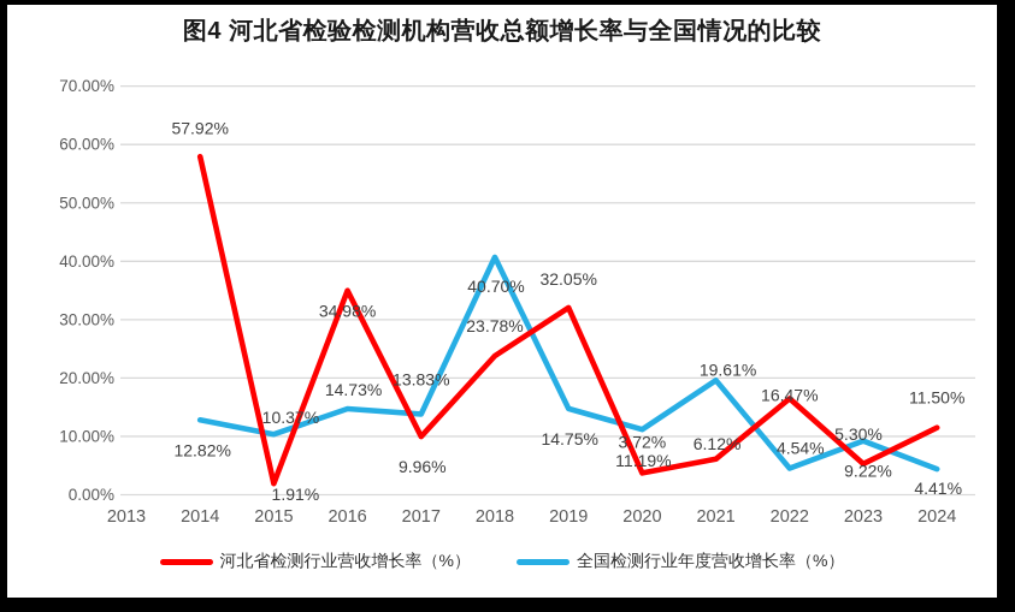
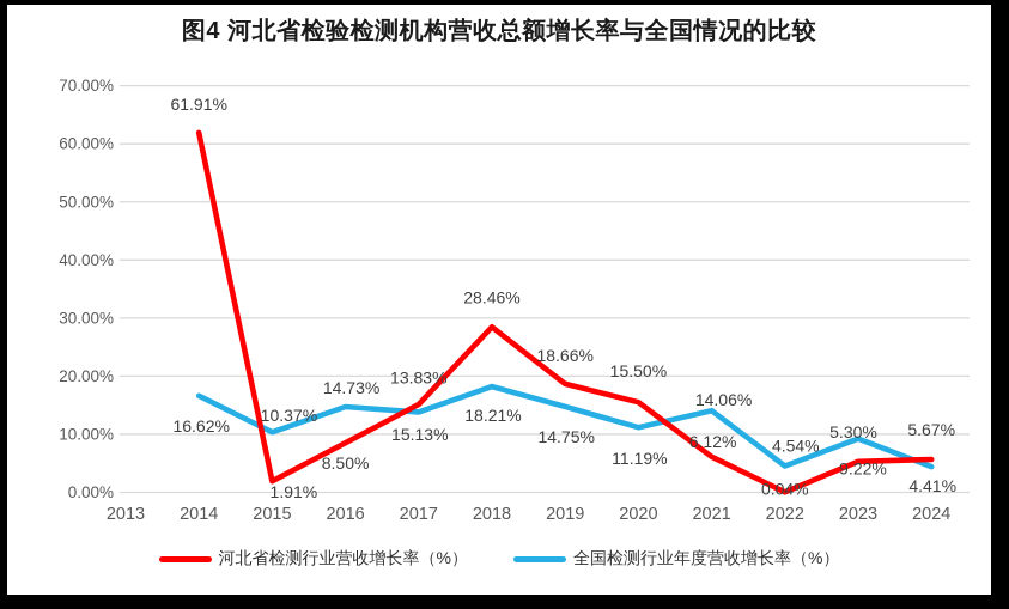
河北省检测行业营收增长率（%）/2014: 57.92% -> 61.91%
全国检测行业年度营收增长率（%）/2014: 12.82% -> 16.62%
河北省检测行业营收增长率（%）/2016: 34.98% -> 8.50%
河北省检测行业营收增长率（%）/2017: 9.96% -> 15.13%
河北省检测行业营收增长率（%）/2018: 23.78% -> 28.46%
全国检测行业年度营收增长率（%）/2018: 40.70% -> 18.21%
河北省检测行业营收增长率（%）/2019: 32.05% -> 18.66%
河北省检测行业营收增长率（%）/2020: 3.72% -> 15.50%
全国检测行业年度营收增长率（%）/2021: 19.61% -> 14.06%
河北省检测行业营收增长率（%）/2022: 16.47% -> 0.04%
河北省检测行业营收增长率（%）/2024: 11.50% -> 5.67%
